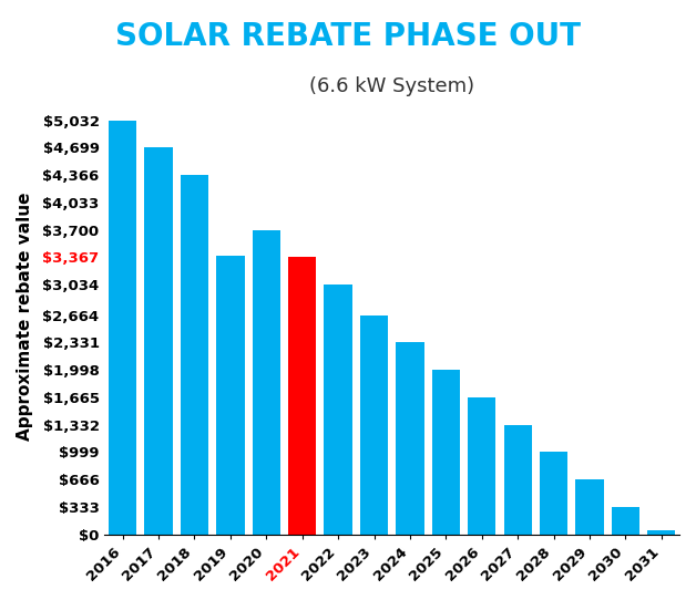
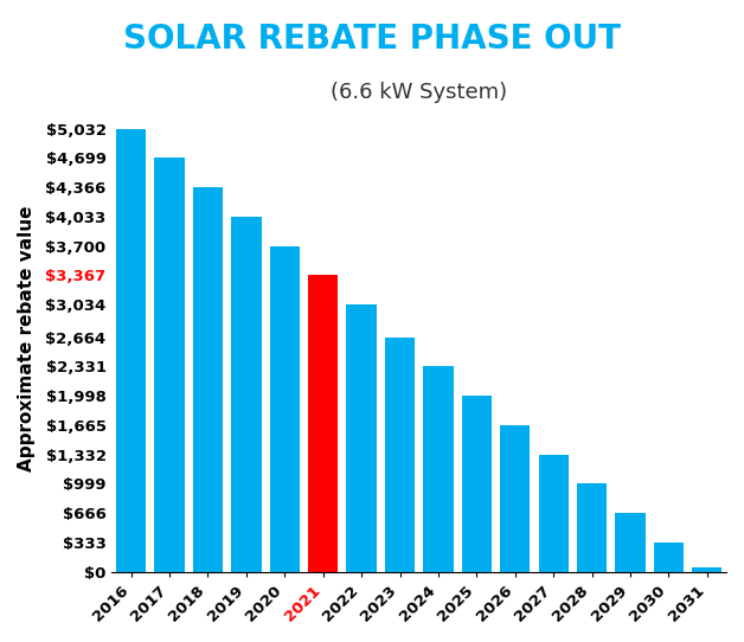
2019: $3,380 -> $4,030
